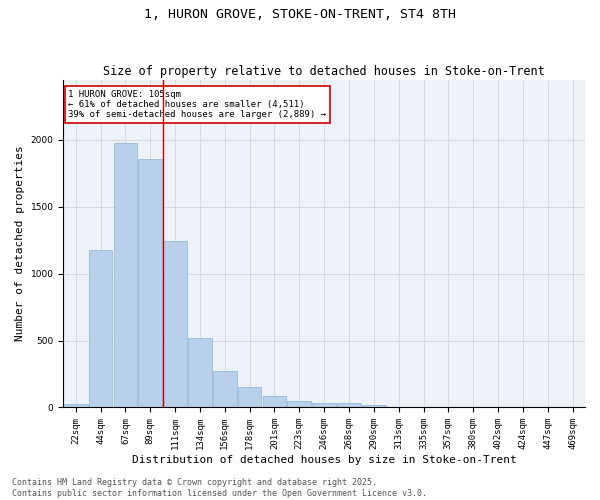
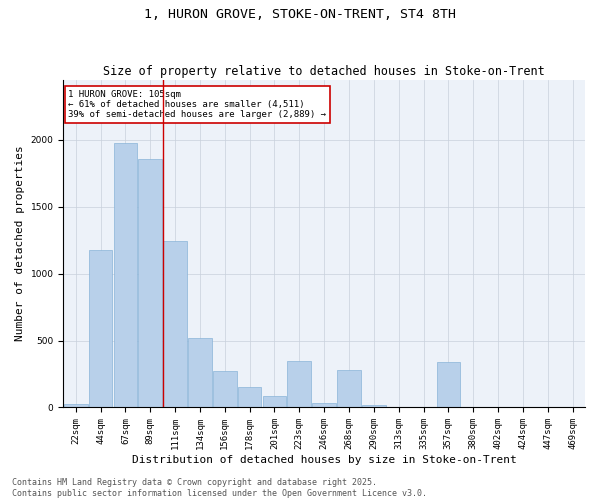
223sqm: 50 -> 350
268sqm: 30 -> 280
357sqm: 0 -> 340
